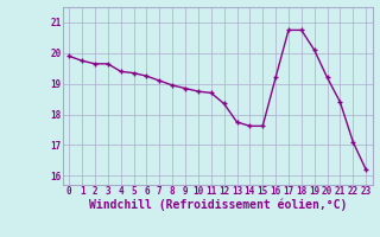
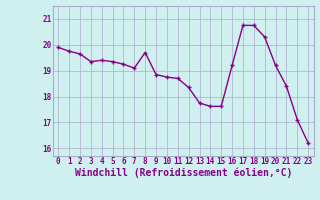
3: 19.65 -> 19.35
8: 18.95 -> 19.70
19: 20.10 -> 20.30
